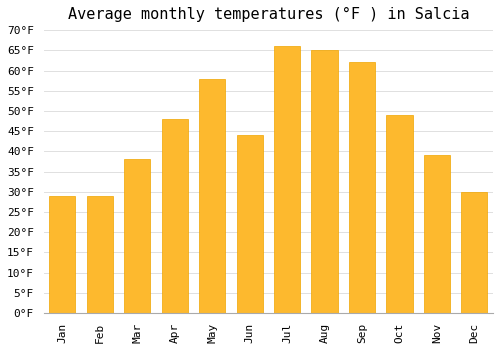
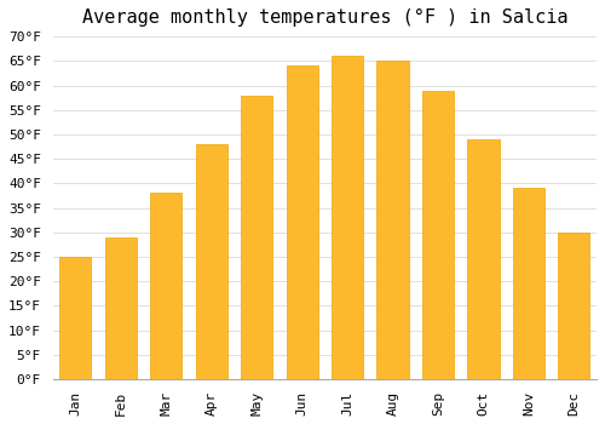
Jan: 29°F -> 25°F
Jun: 44°F -> 64°F
Sep: 62°F -> 59°F
